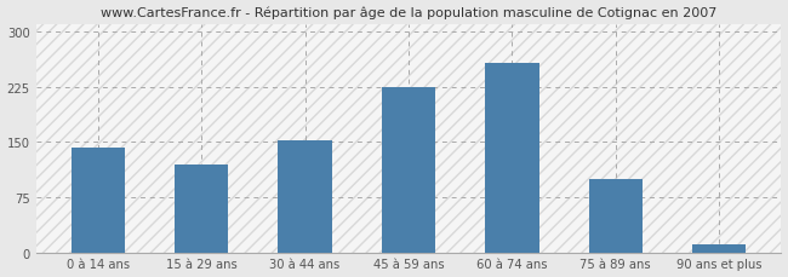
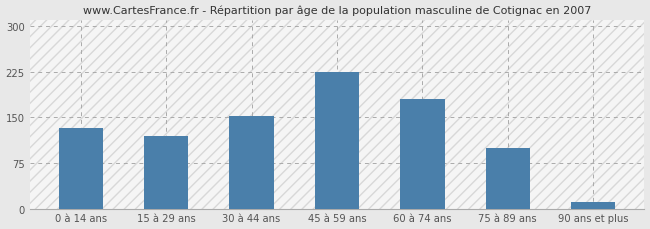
0 à 14 ans: 143 -> 132
60 à 74 ans: 258 -> 180
